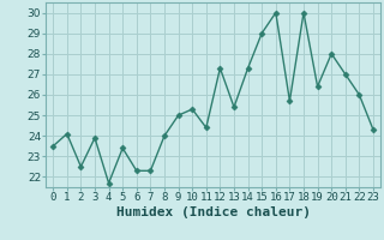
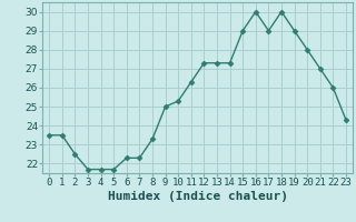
1: 24.1 -> 23.5
3: 23.9 -> 21.7
5: 23.4 -> 21.7
8: 24.0 -> 23.3
11: 24.4 -> 26.3
13: 25.4 -> 27.3
17: 25.7 -> 29.0
19: 26.4 -> 29.0
